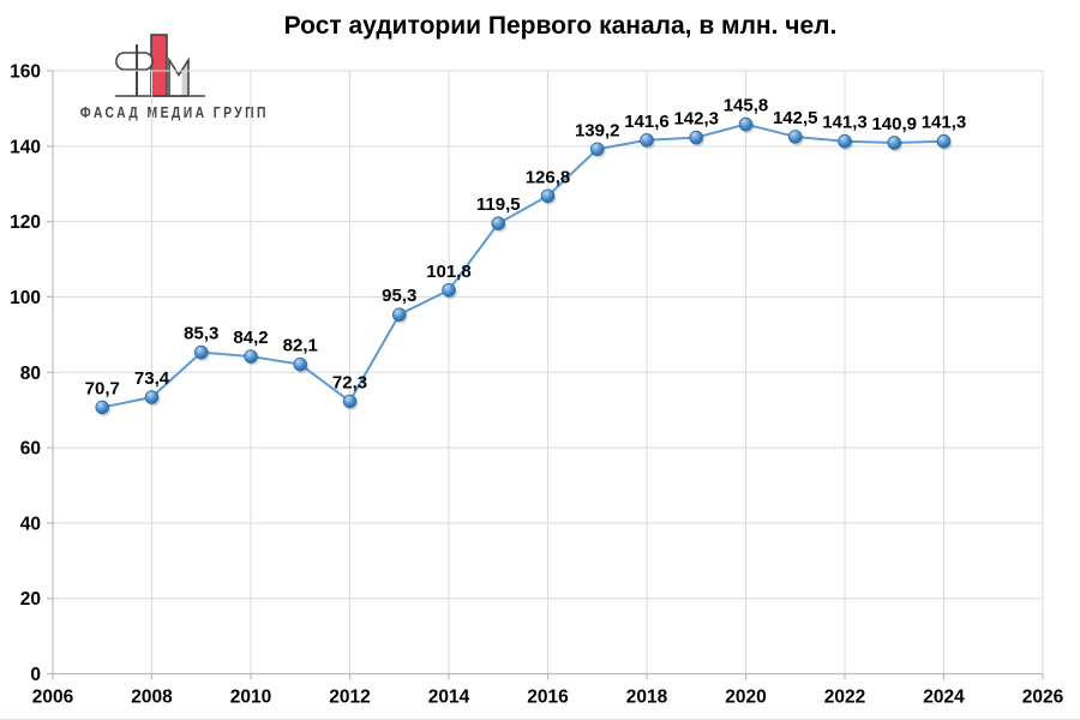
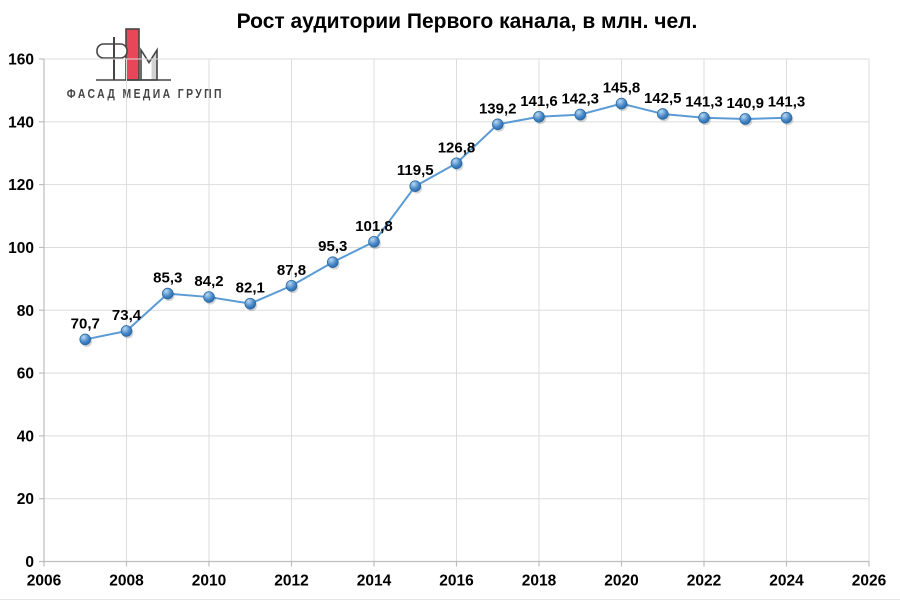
2012: 72,3 -> 87,8
